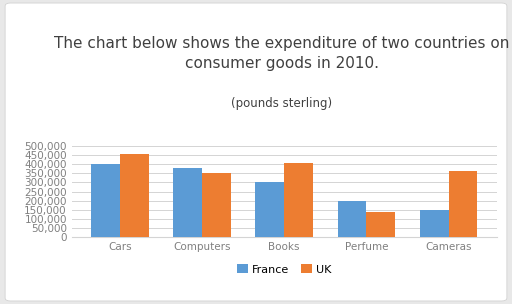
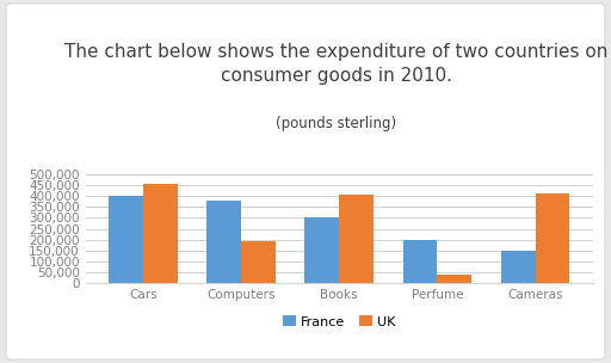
UK/Computers: 350,000 -> 190,000
UK/Perfume: 140,000 -> 40,000
UK/Cameras: 360,000 -> 410,000
